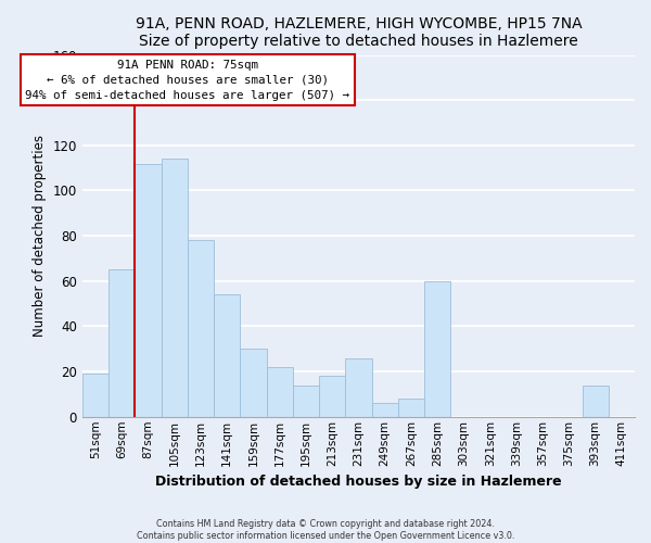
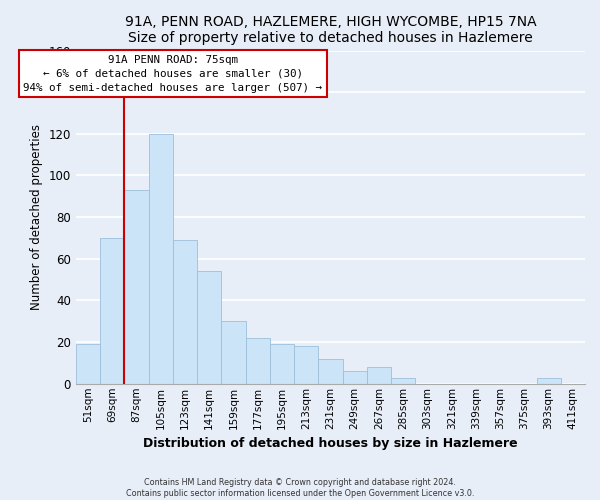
69sqm: 65 -> 70
87sqm: 112 -> 93
105sqm: 114 -> 120
123sqm: 78 -> 69
195sqm: 14 -> 19
231sqm: 26 -> 12
285sqm: 60 -> 3
393sqm: 14 -> 3
